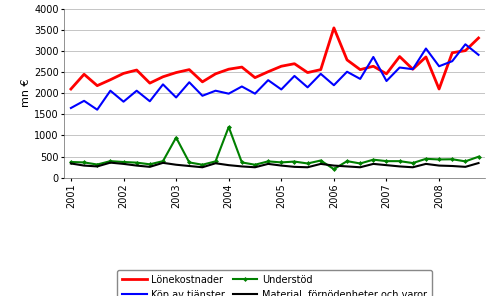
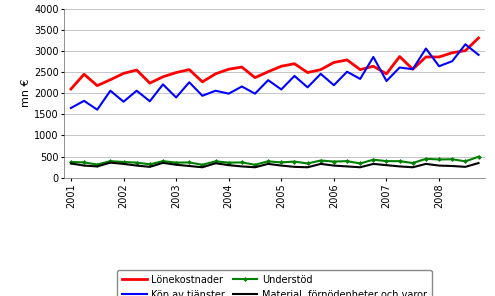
Understöd/2003: 950 -> 360
Understöd/2004: 1200 -> 360
Lönekostnader/2006: 3550 -> 2730
Understöd/2006: 200 -> 380
Lönekostnader/2008: 2100 -> 2860
